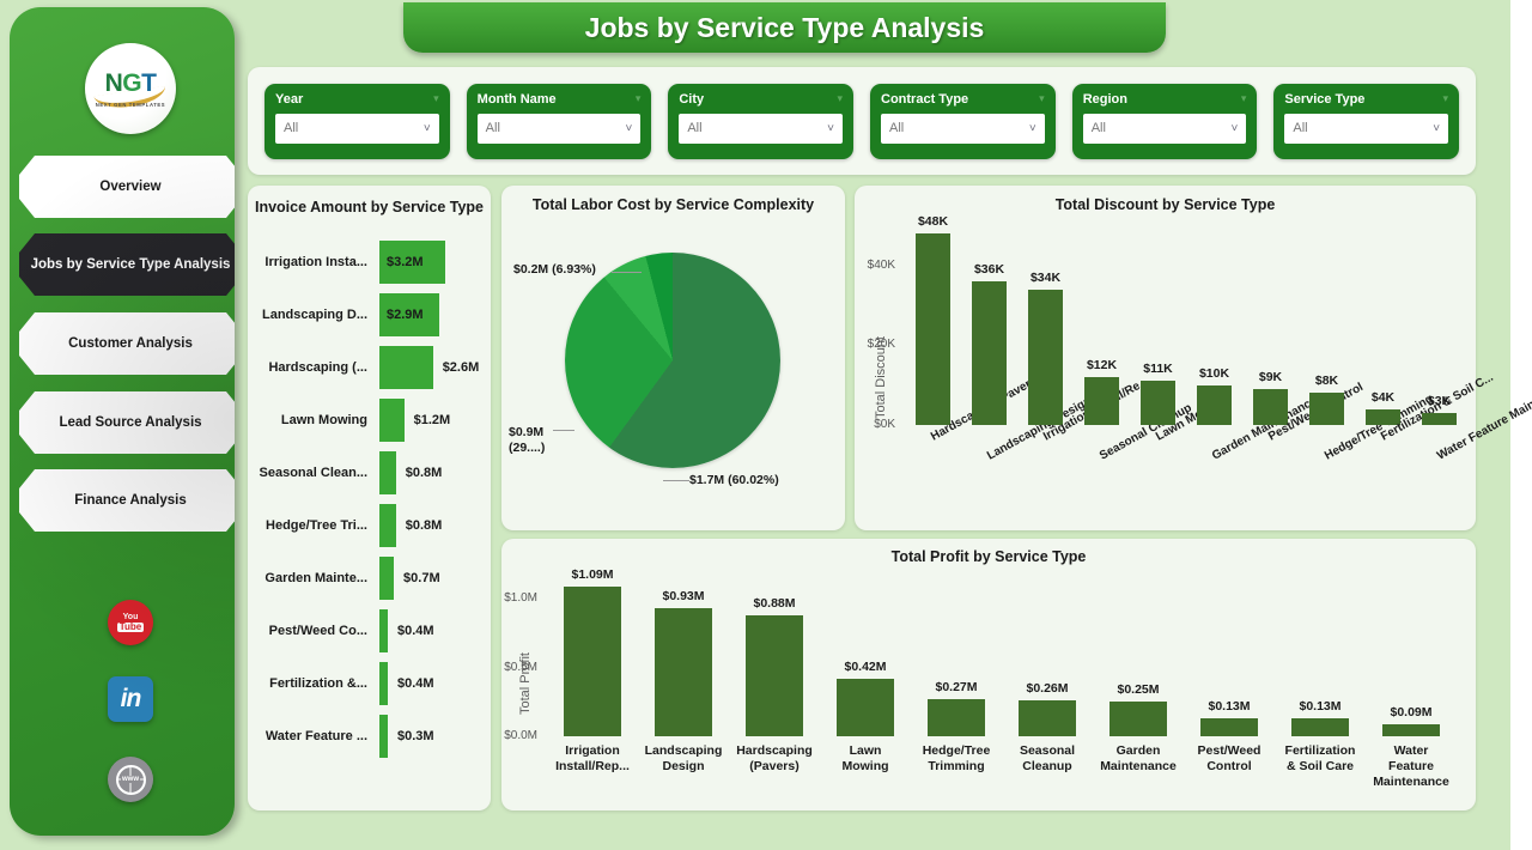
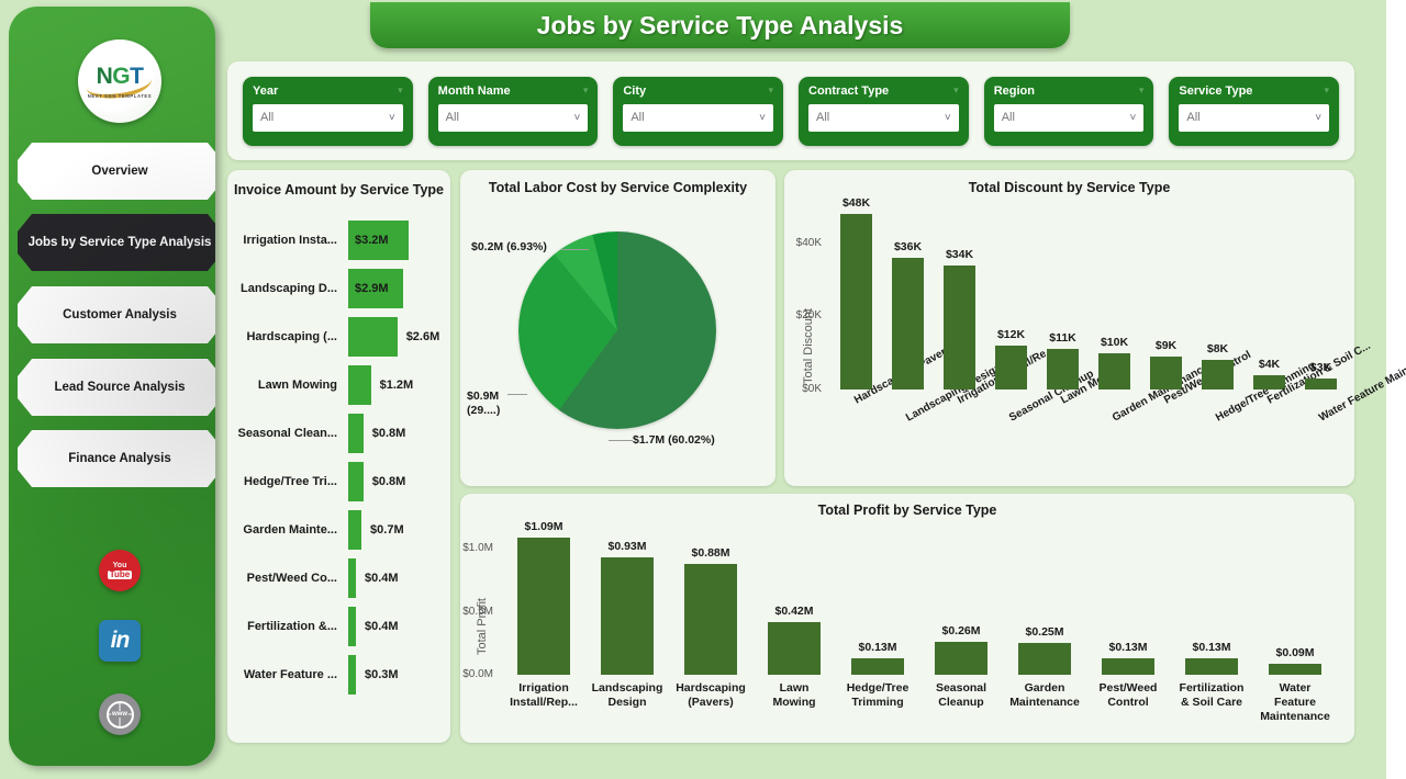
Total Profit by Service Type/Hedge/Tree Trimming: $0.27M -> $0.13M
